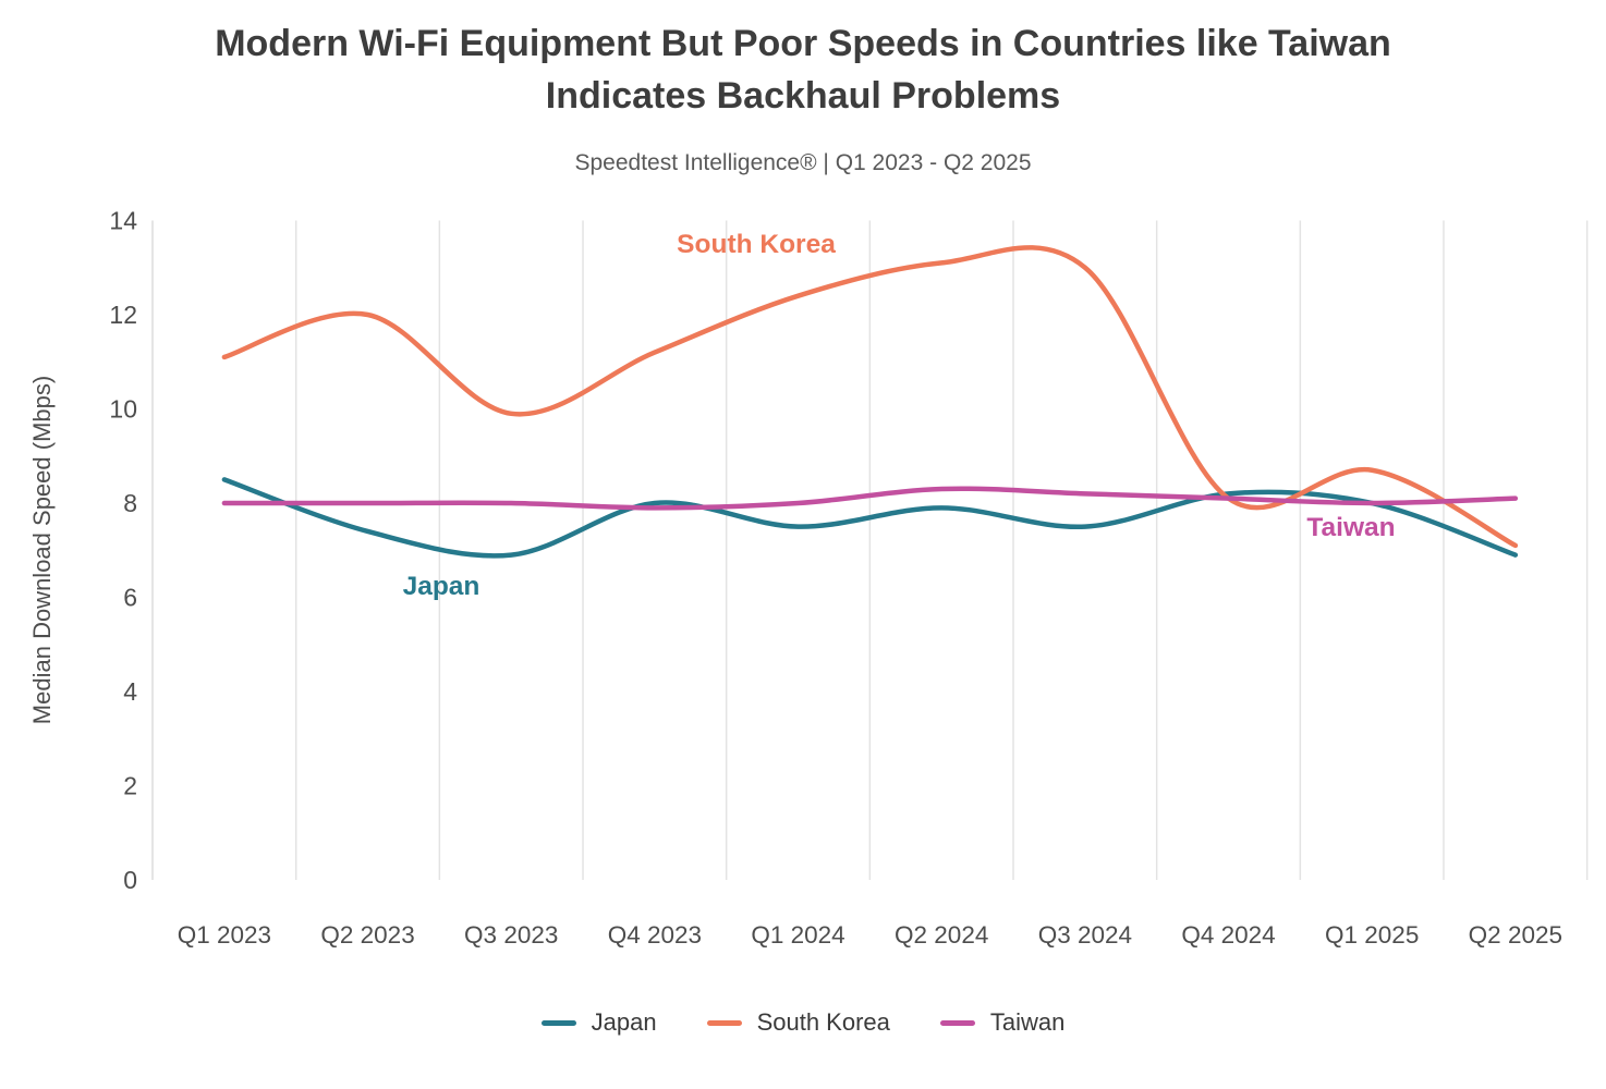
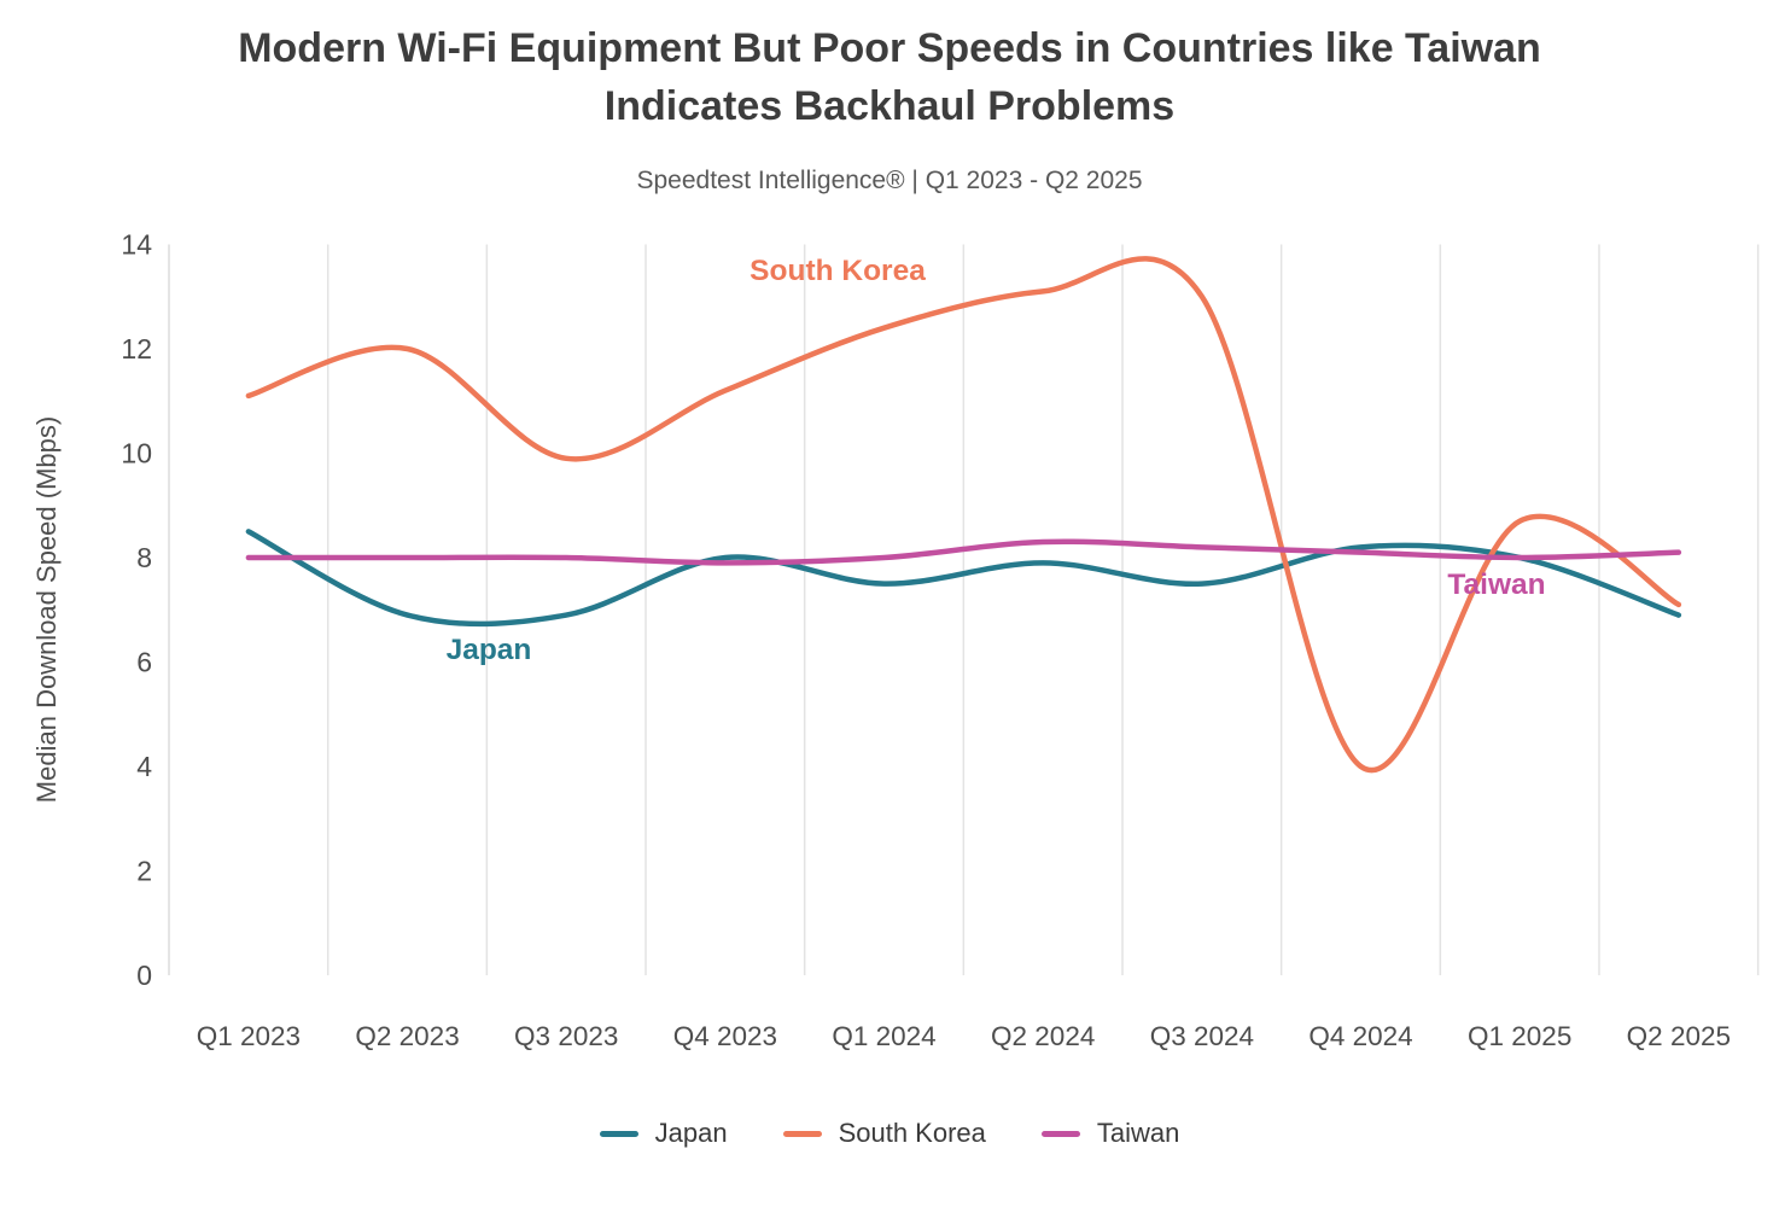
Japan/Q2 2023: 7.4 -> 6.9
South Korea/Q4 2024: 8.1 -> 4.0
